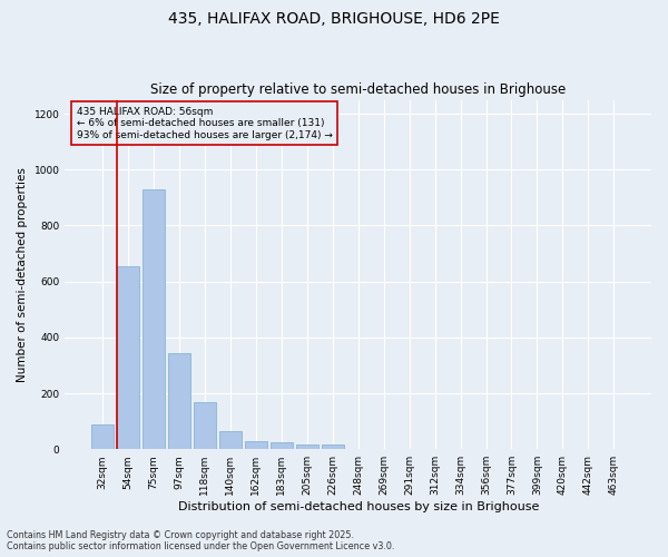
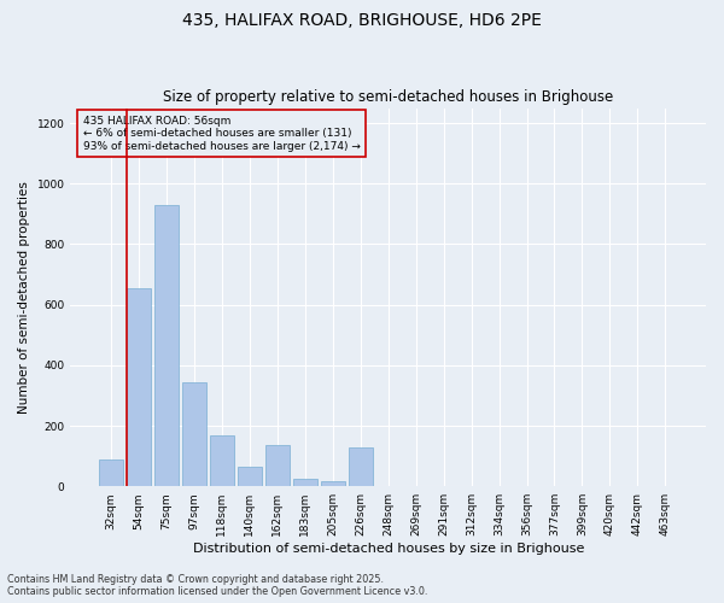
162sqm: 30 -> 135
226sqm: 15 -> 130
